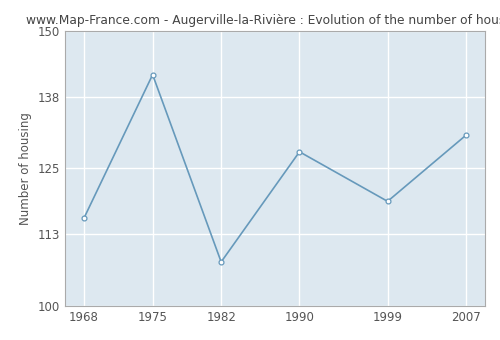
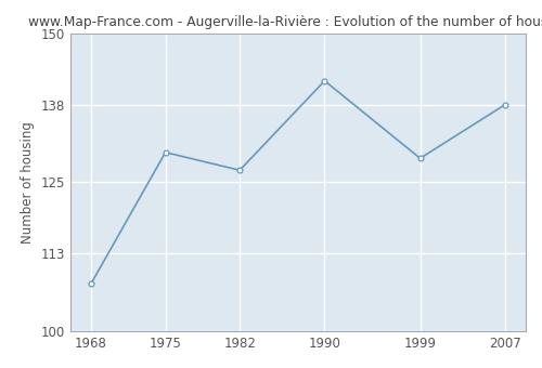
1968: 116 -> 108
1975: 142 -> 130
1982: 108 -> 127
1990: 128 -> 142
1999: 119 -> 129
2007: 131 -> 138
